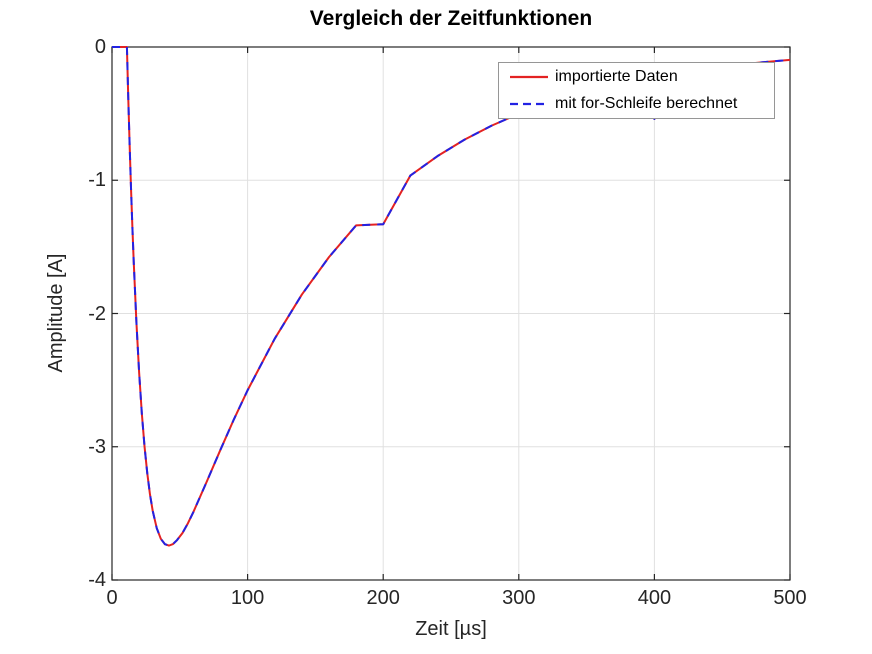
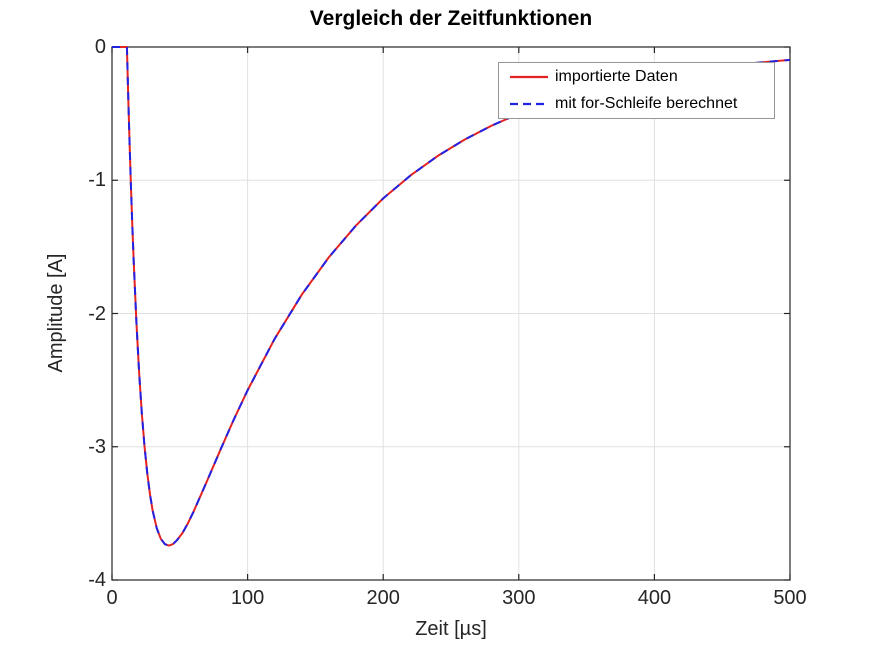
importierte Daten/200: -1.33 -> -1.14
mit for-Schleife berechnet/200: -2.55 -> -1.14
importierte Daten/400: -0.54 -> -0.22
